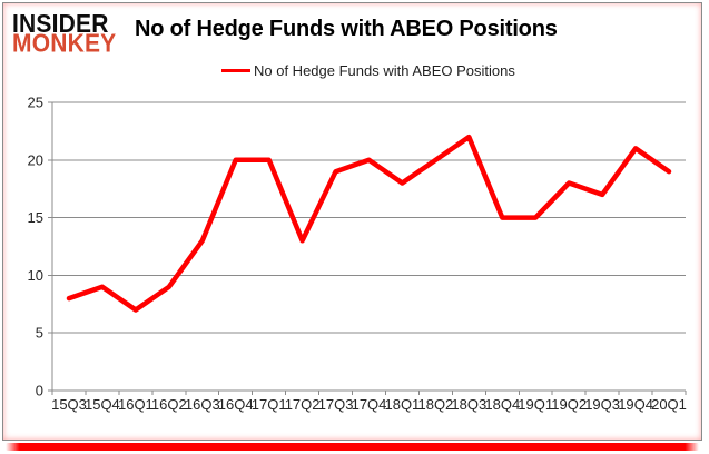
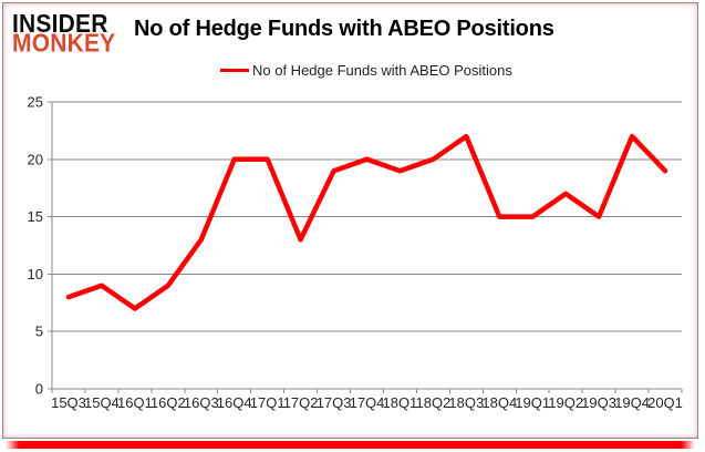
18Q1: 18 -> 19
19Q2: 18 -> 17
19Q3: 17 -> 15
19Q4: 21 -> 22
